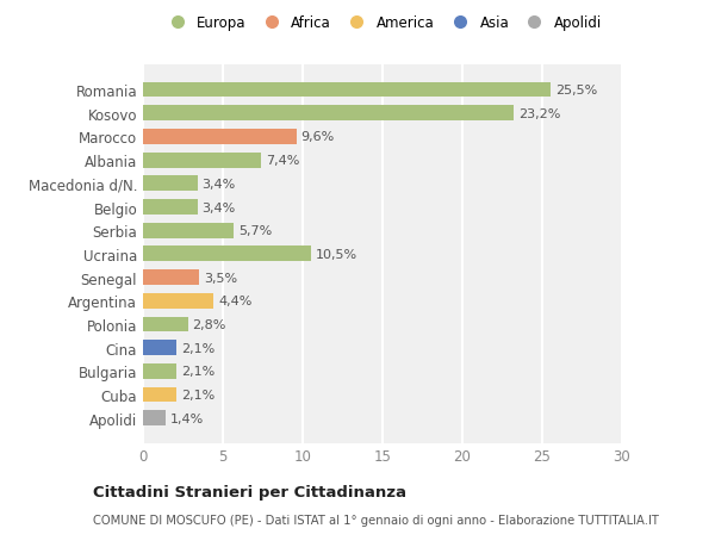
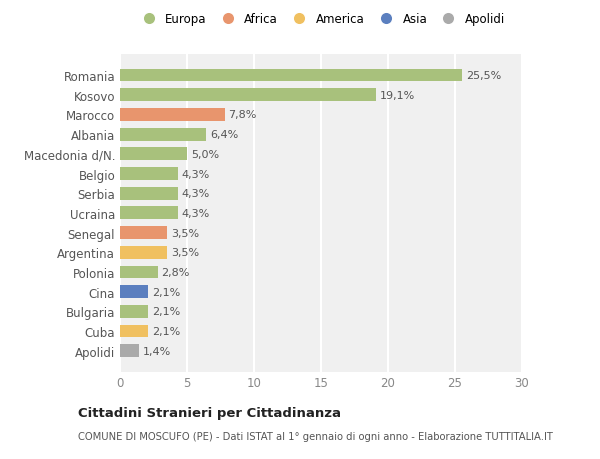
Kosovo: 23,2% -> 19,1%
Marocco: 9,6% -> 7,8%
Albania: 7,4% -> 6,4%
Macedonia d/N.: 3,4% -> 5,0%
Belgio: 3,4% -> 4,3%
Serbia: 5,7% -> 4,3%
Ucraina: 10,5% -> 4,3%
Argentina: 4,4% -> 3,5%
